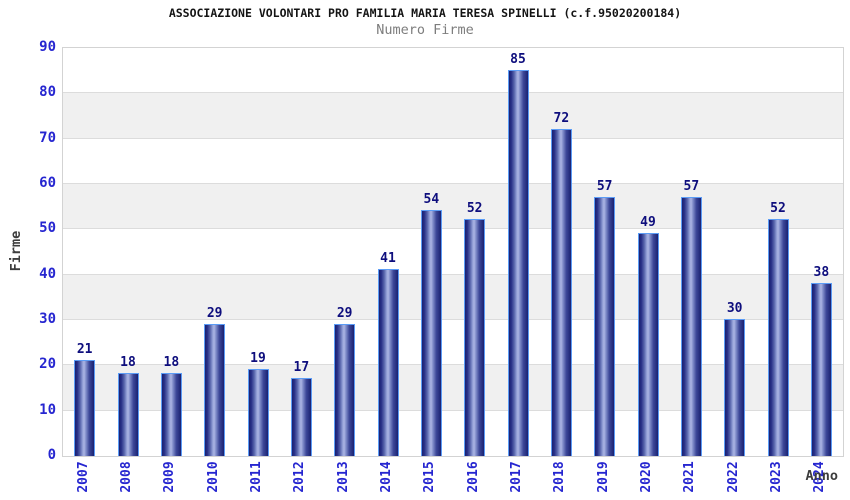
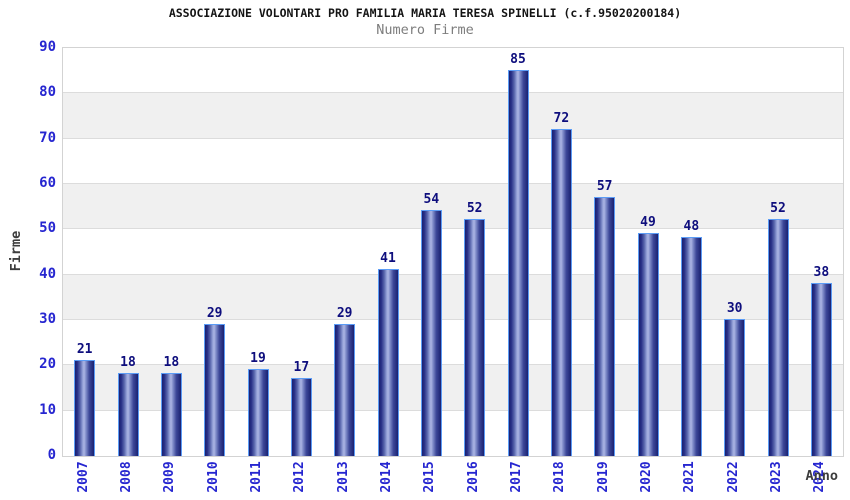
2021: 57 -> 48
